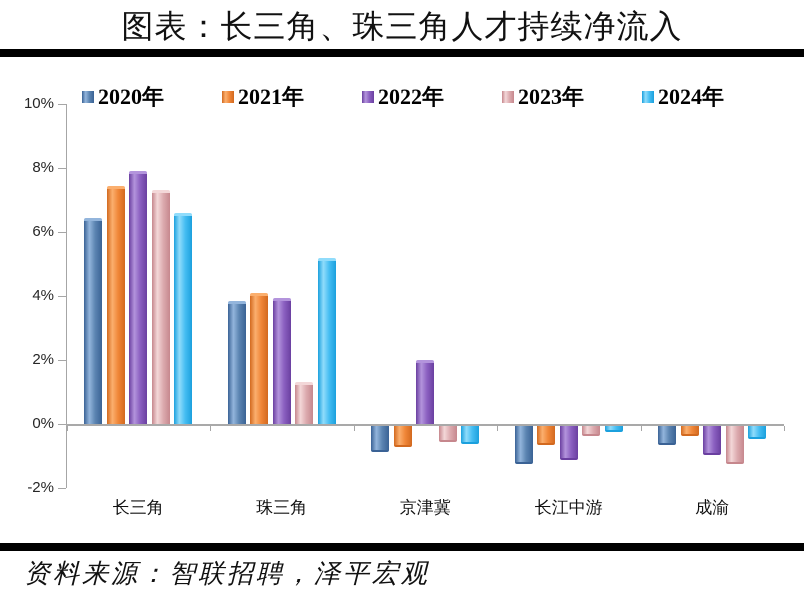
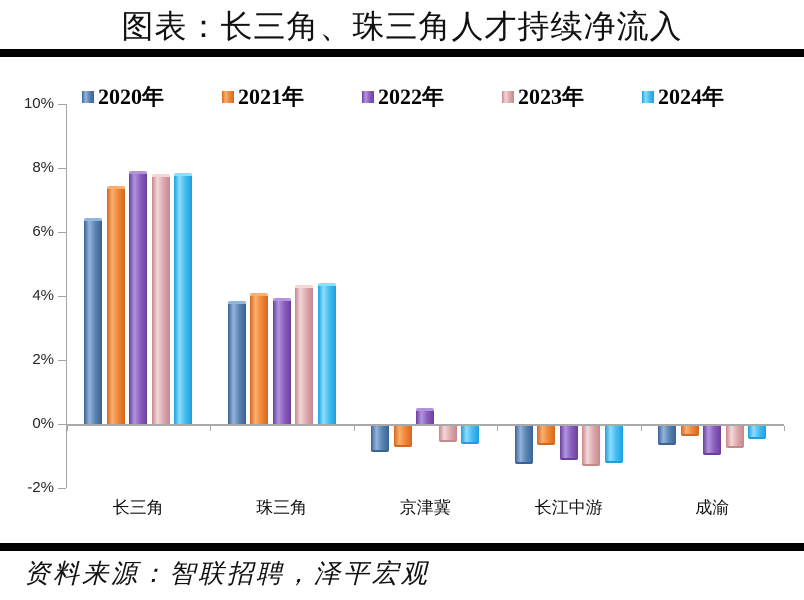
2023年/长三角: 7.3% -> 7.8%
2024年/长三角: 6.6% -> 7.8%
2023年/珠三角: 1.3% -> 4.3%
2024年/珠三角: 5.2% -> 4.4%
2022年/京津冀: 2.0% -> 0.5%
2023年/长江中游: -0.3% -> -1.2%
2024年/长江中游: -0.2% -> -1.1%
2023年/成渝: -1.2% -> -0.7%
